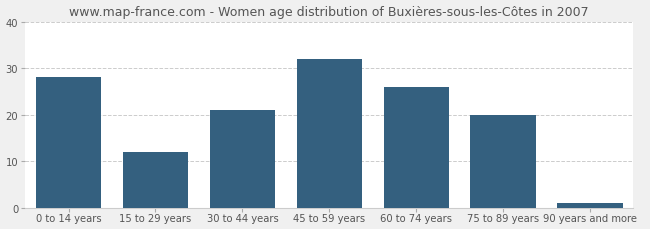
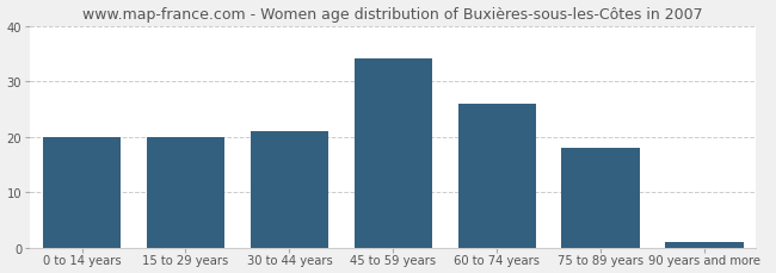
0 to 14 years: 28 -> 20
15 to 29 years: 12 -> 20
45 to 59 years: 32 -> 34
75 to 89 years: 20 -> 18
